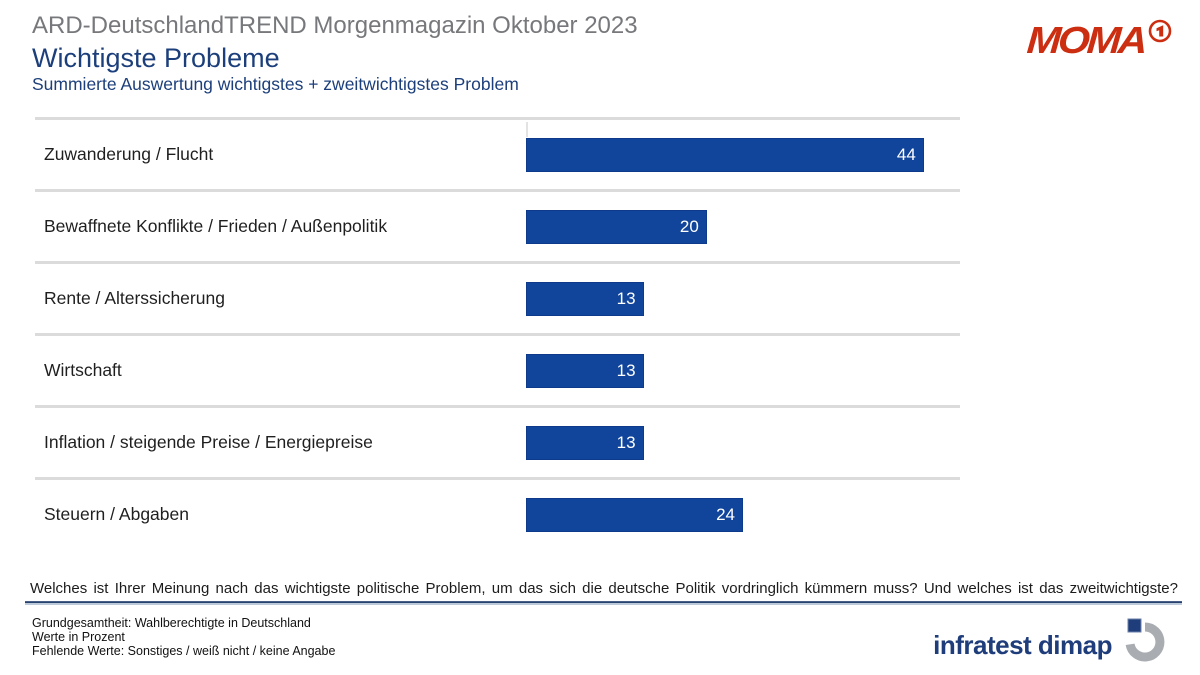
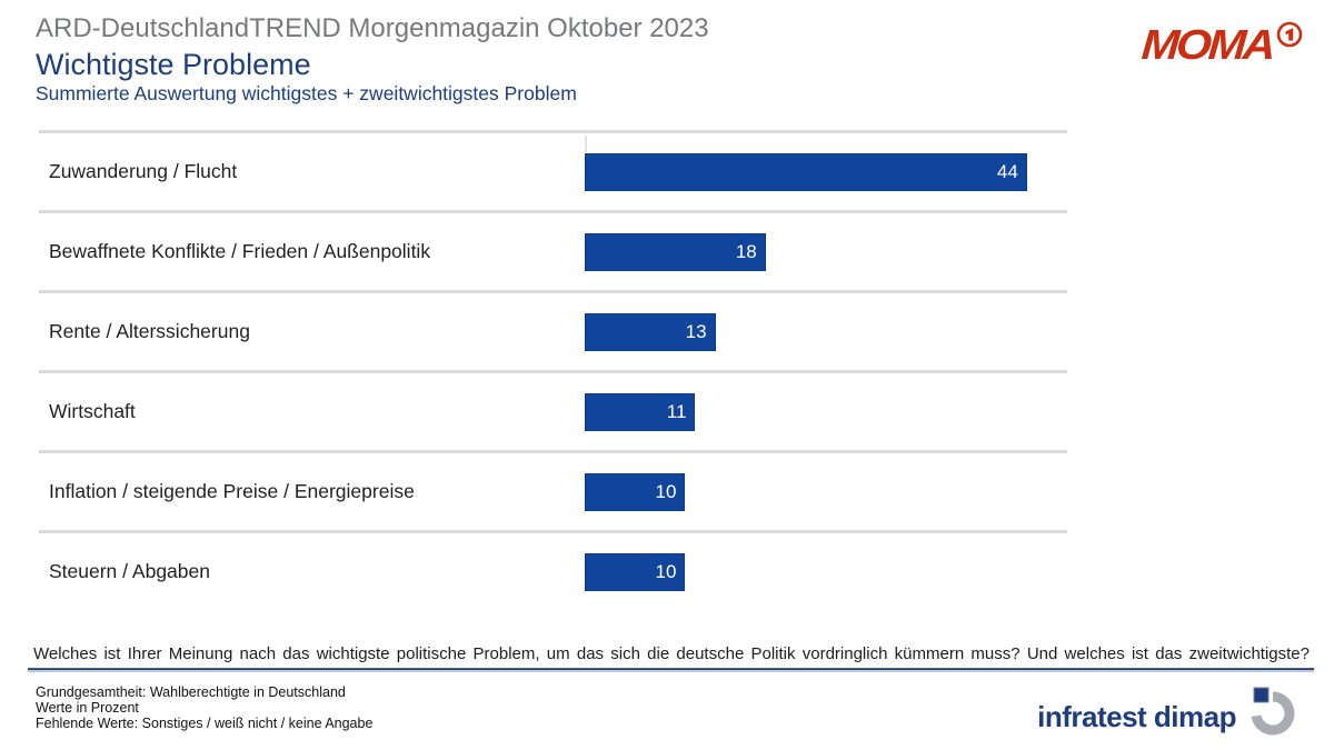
Bewaffnete Konflikte / Frieden / Außenpolitik: 20 -> 18
Wirtschaft: 13 -> 11
Inflation / steigende Preise / Energiepreise: 13 -> 10
Steuern / Abgaben: 24 -> 10
